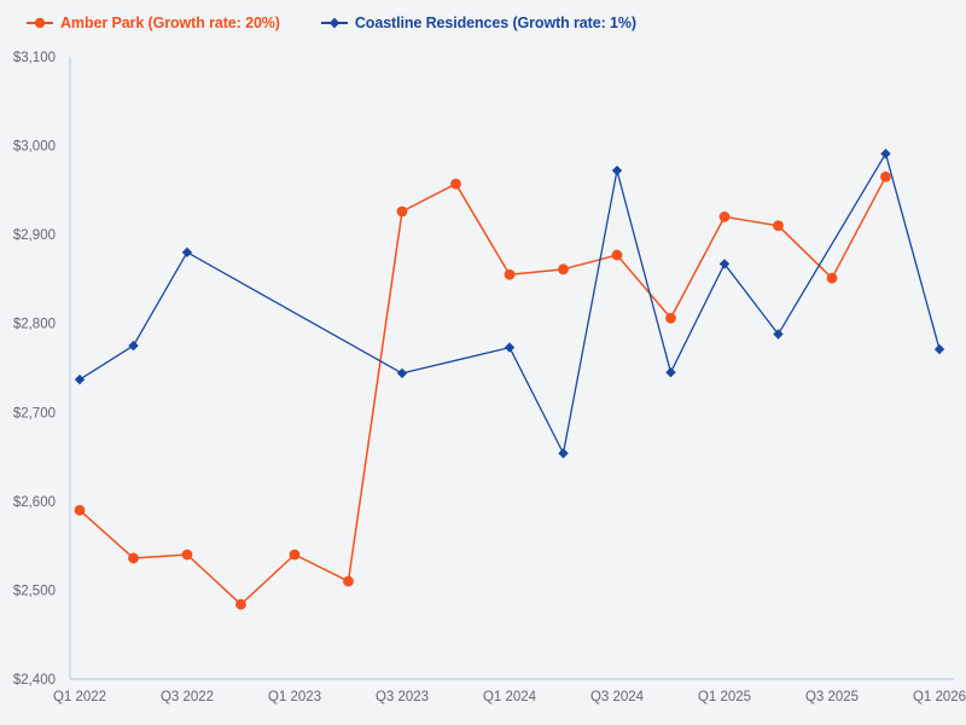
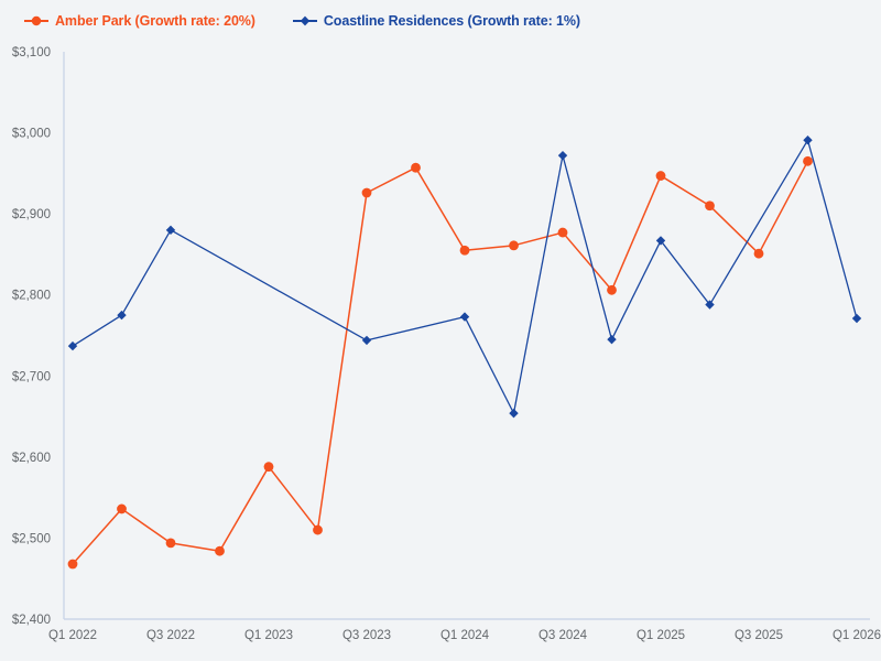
Amber Park (Growth rate: 20%)/Q1 2022: $2590 -> $2470
Amber Park (Growth rate: 20%)/Q3 2022: $2540 -> $2490
Amber Park (Growth rate: 20%)/Q1 2023: $2540 -> $2590
Amber Park (Growth rate: 20%)/Q1 2025: $2920 -> $2950
